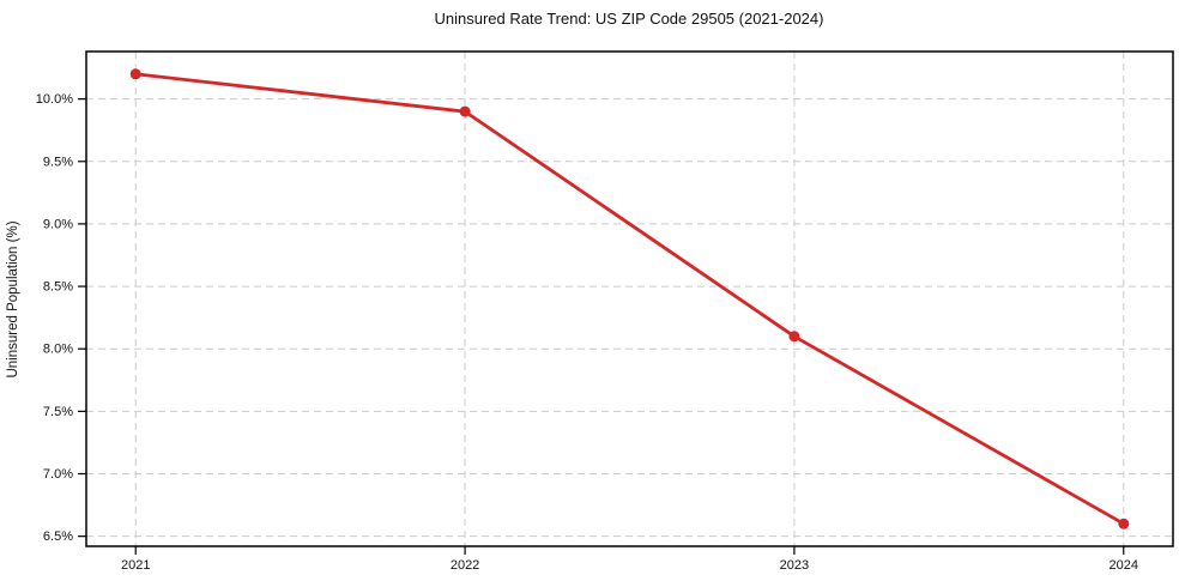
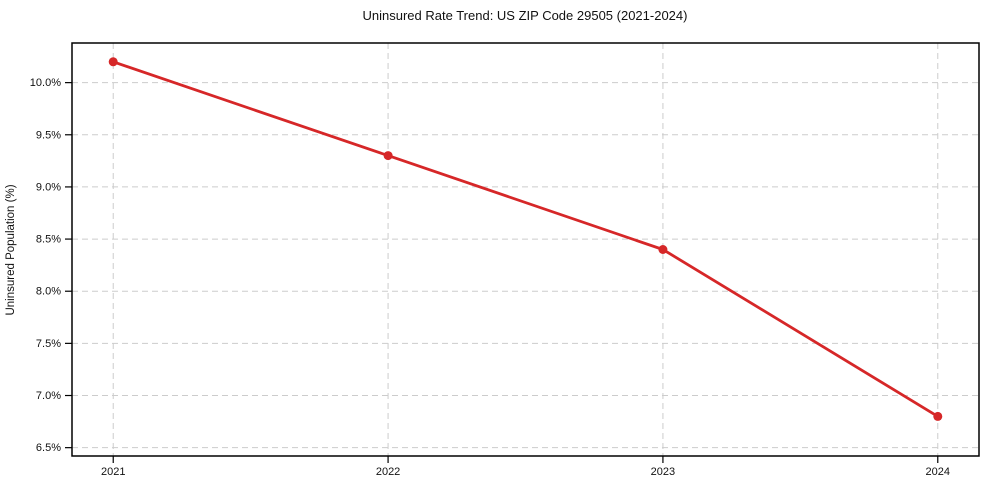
2022: 9.9% -> 9.3%
2023: 8.1% -> 8.4%
2024: 6.6% -> 6.8%
